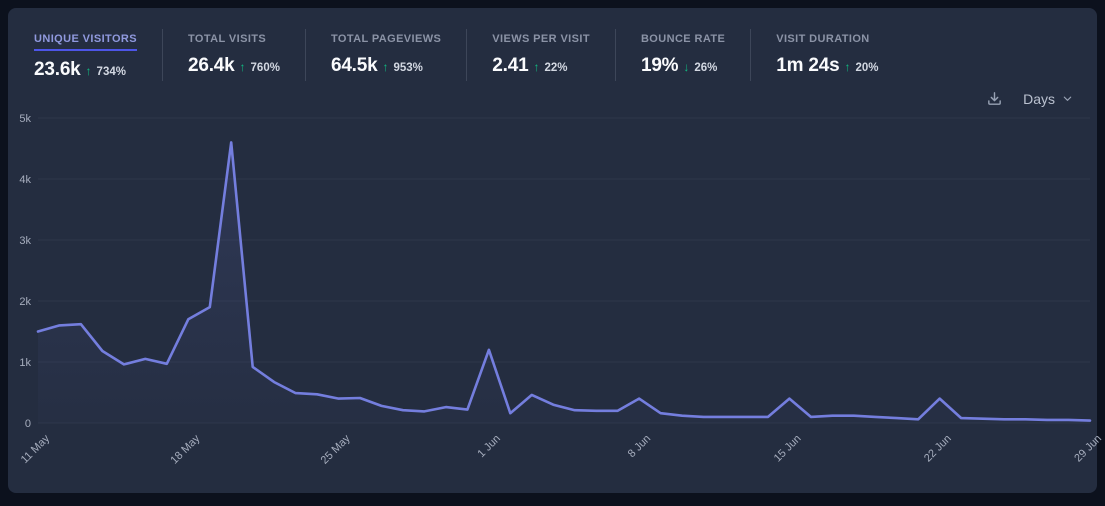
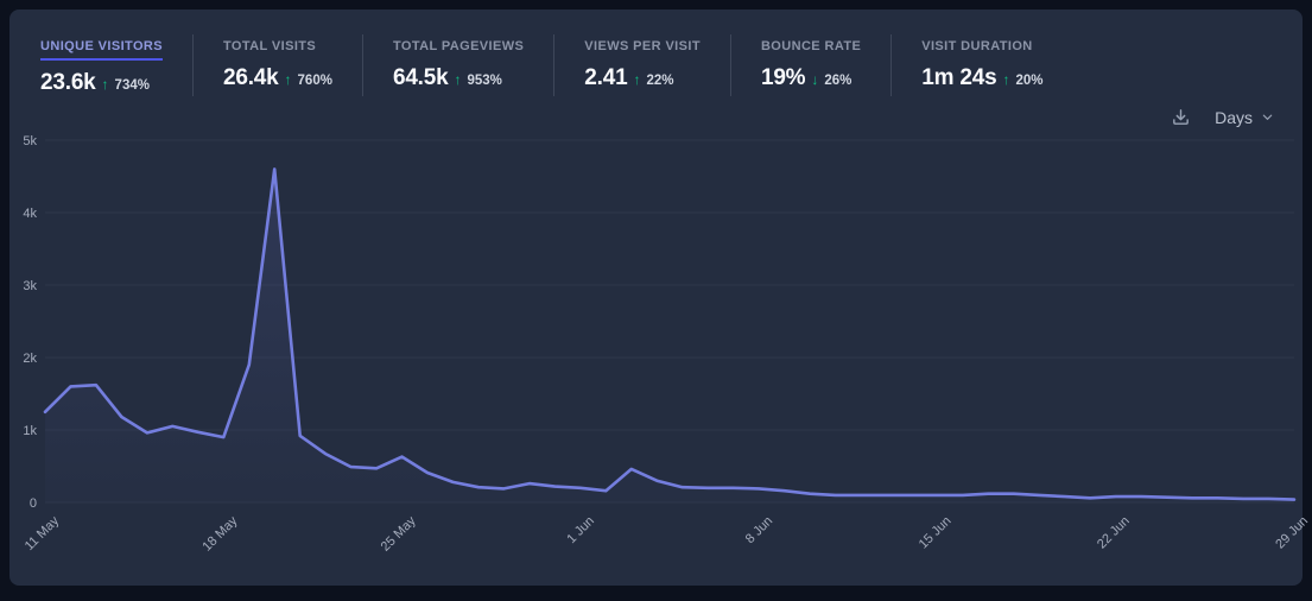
11 May: 1.5k -> 1.2k
18 May: 1.7k -> 0.9k
25 May: 0.4k -> 0.6k
1 Jun: 1.2k -> 0.2k
8 Jun: 0.4k -> 0.2k
15 Jun: 0.4k -> 0.1k
22 Jun: 0.4k -> 0.1k
